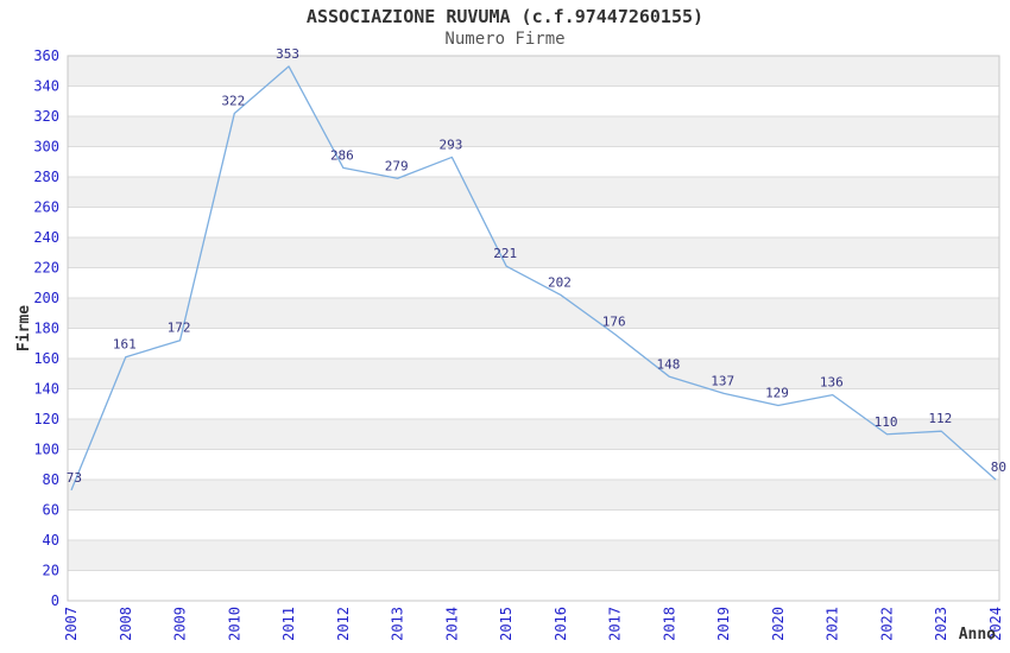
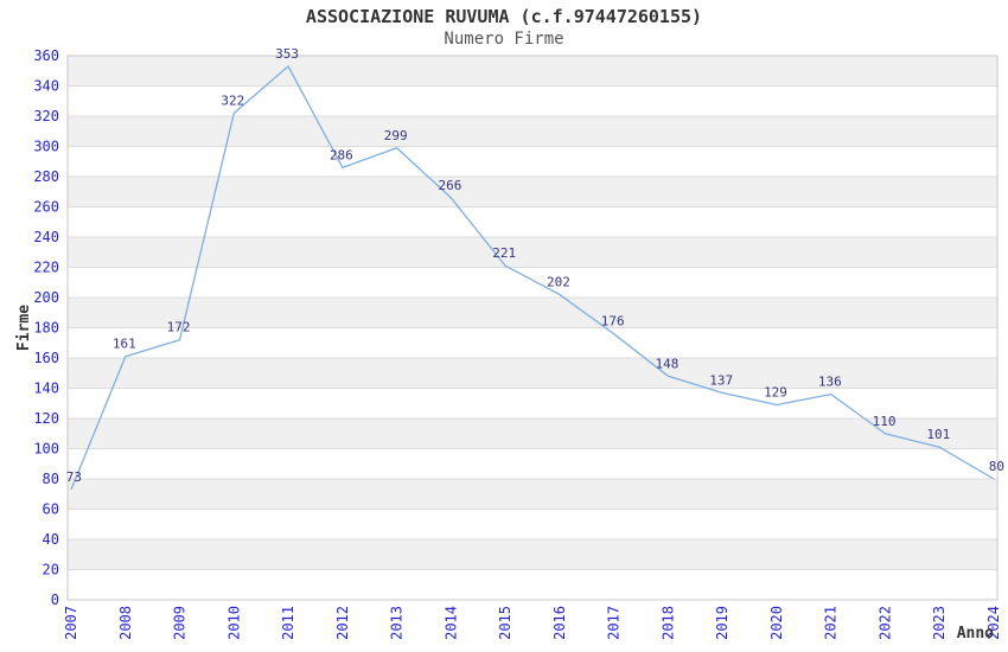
2013: 279 -> 299
2014: 293 -> 266
2023: 112 -> 101
